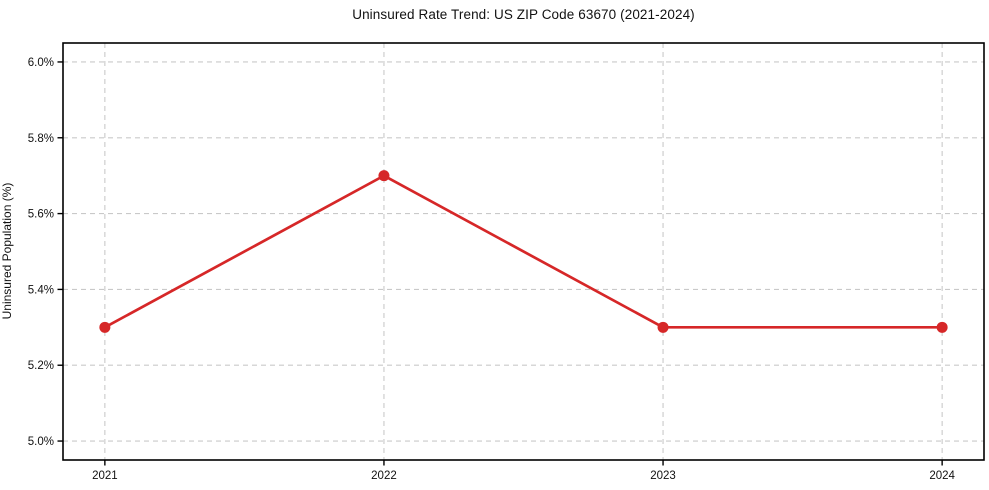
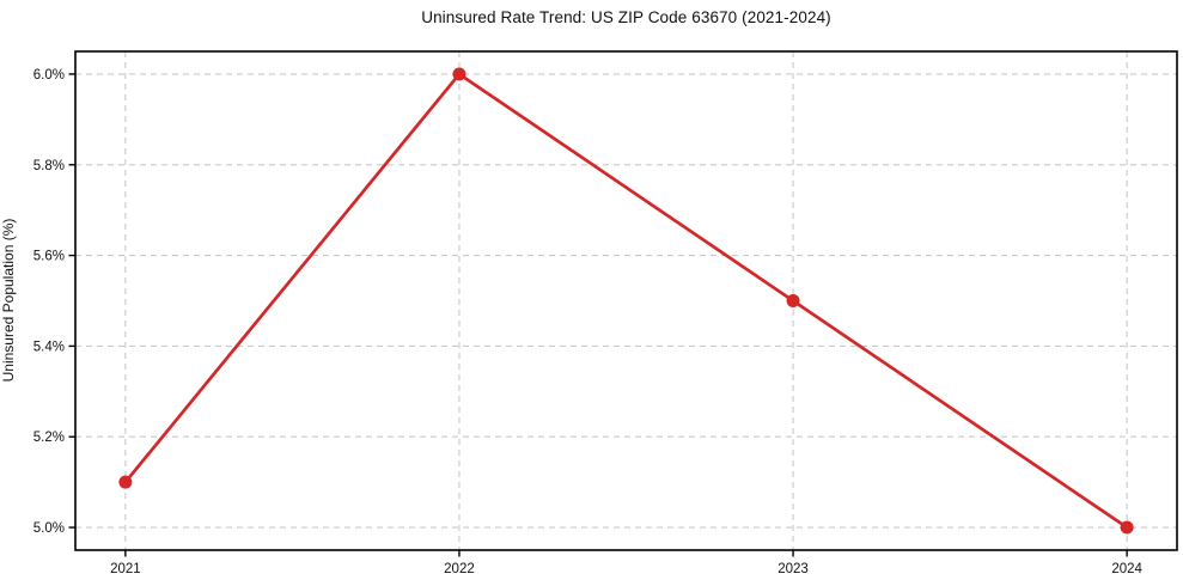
2021: 5.3% -> 5.1%
2022: 5.7% -> 6.0%
2023: 5.3% -> 5.5%
2024: 5.3% -> 5.0%
